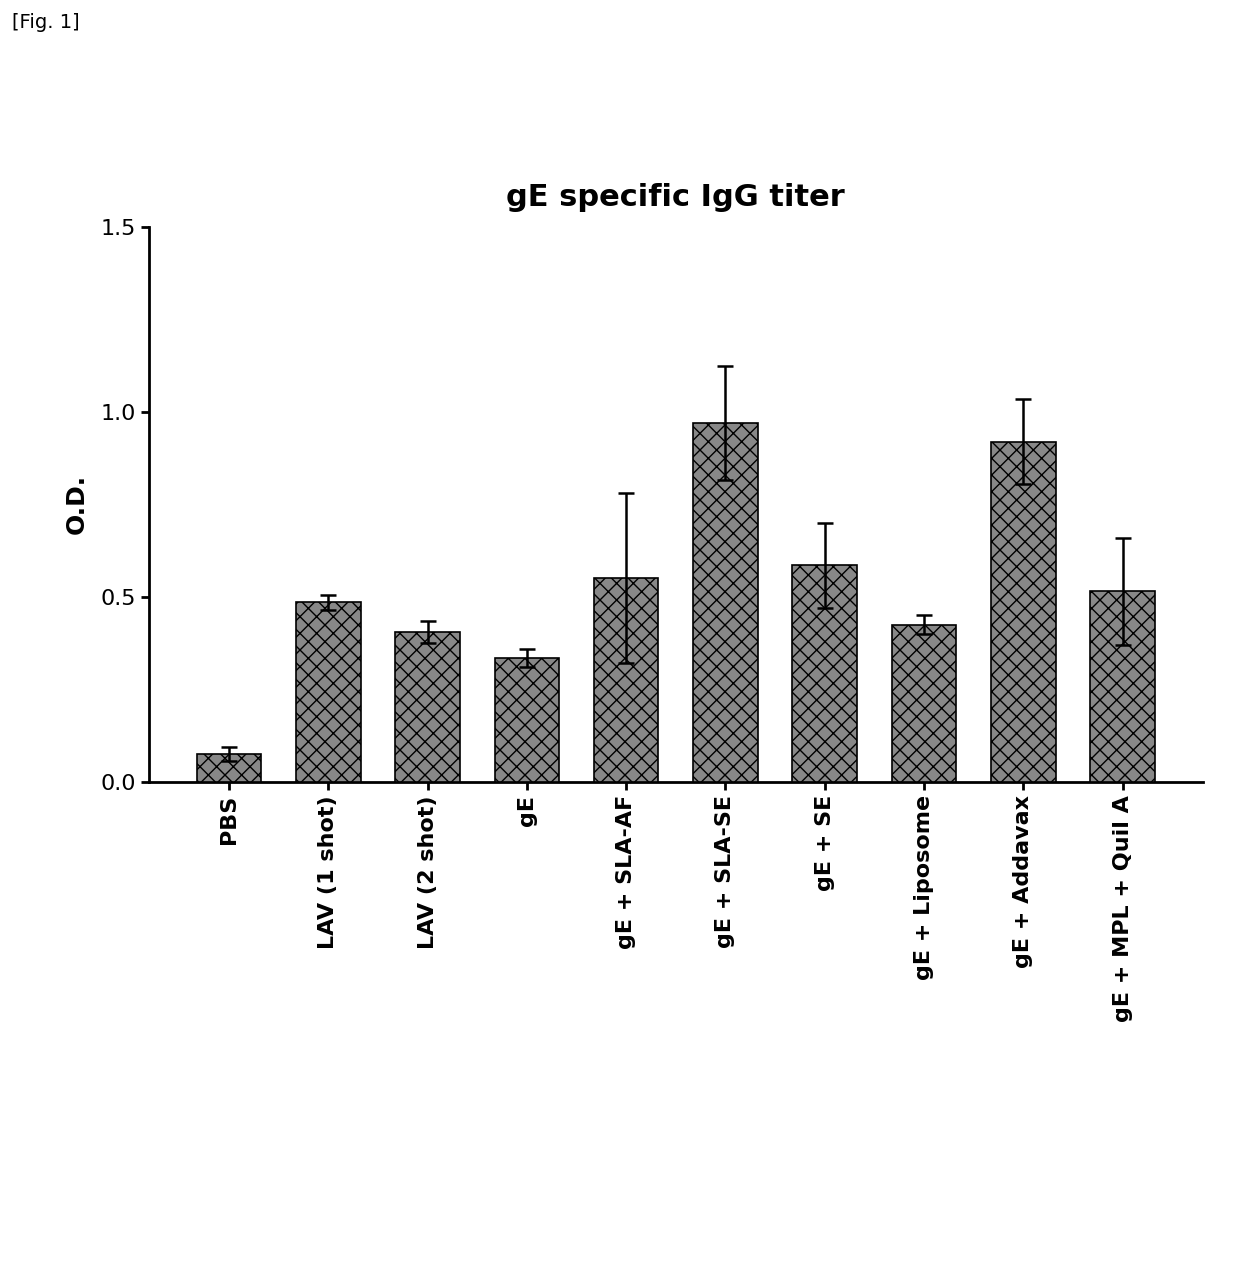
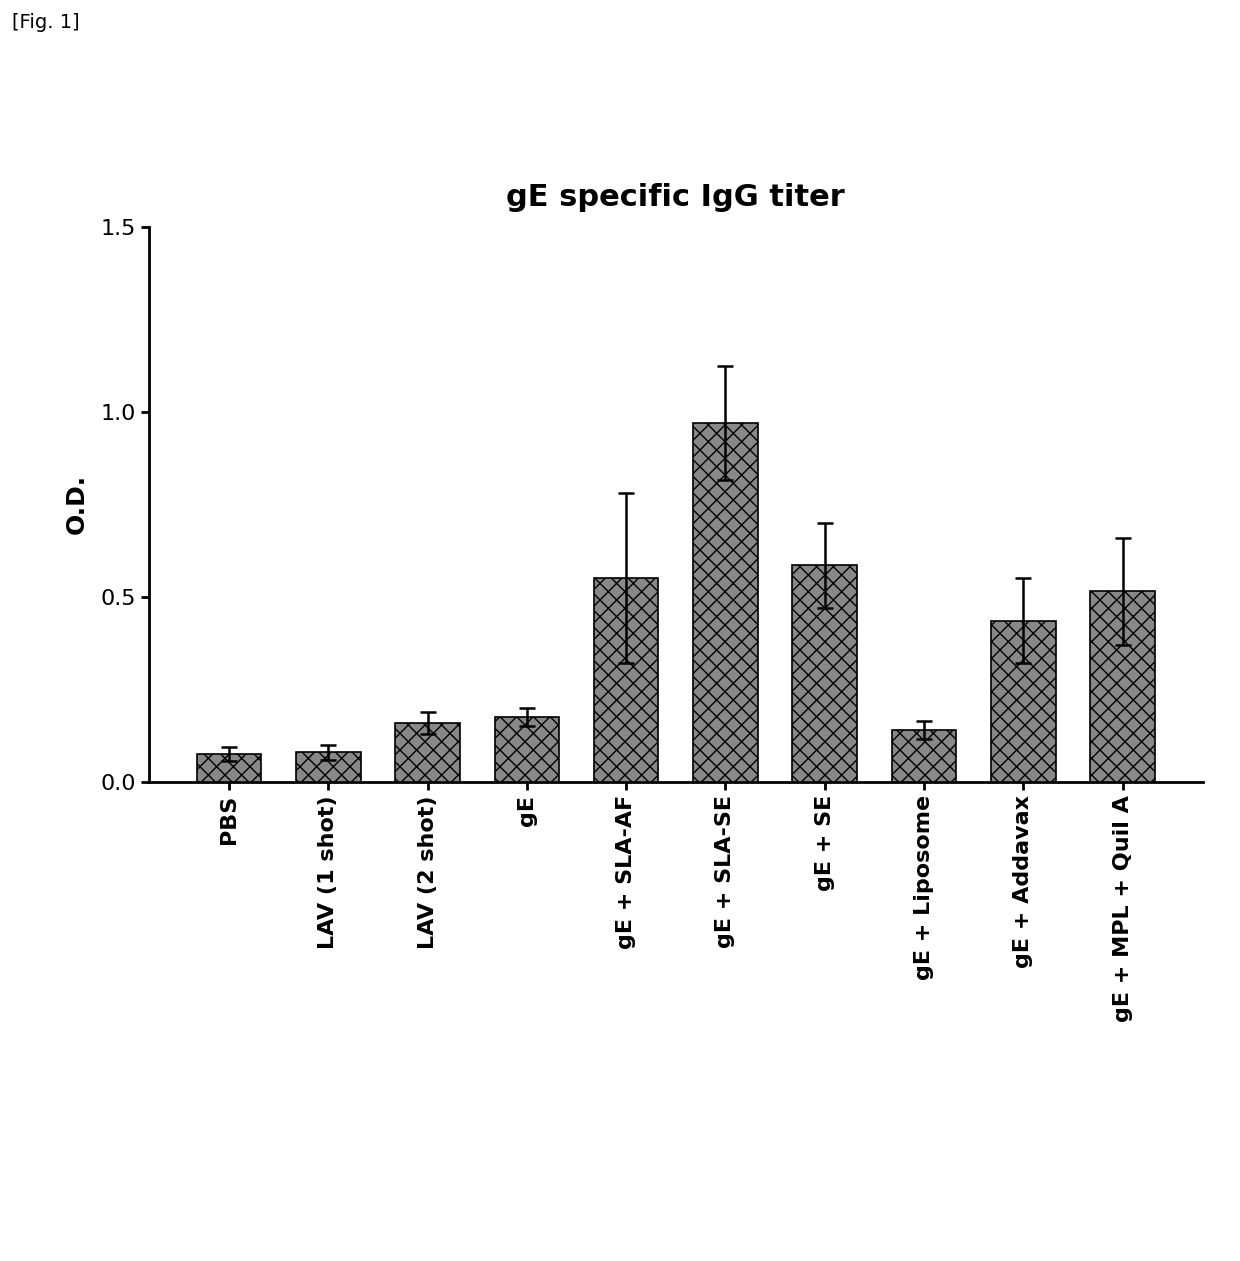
LAV (1 shot): 0.485 -> 0.080
LAV (2 shot): 0.405 -> 0.160
gE: 0.335 -> 0.175
gE + Liposome: 0.425 -> 0.140
gE + Addavax: 0.920 -> 0.435
